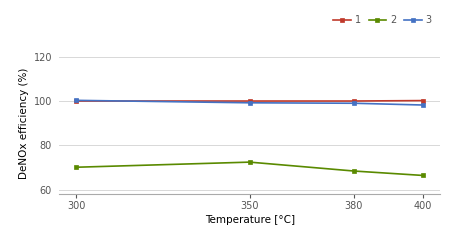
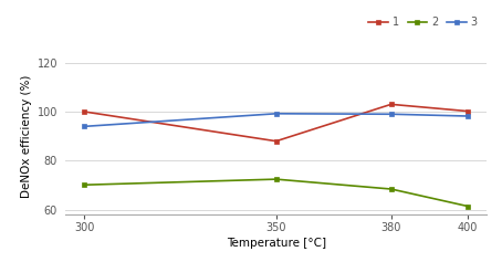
3/300: 100.3 -> 94.0
1/350: 100.0 -> 88.0
1/380: 100.0 -> 103.0
2/400: 66.5 -> 61.5
